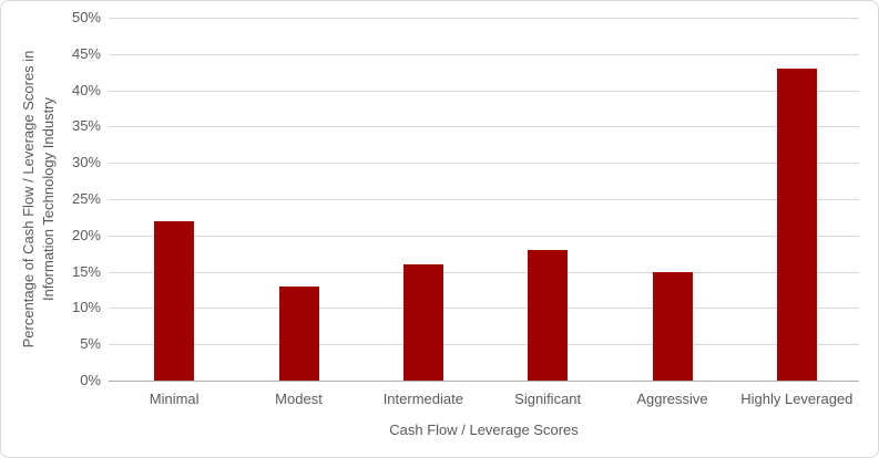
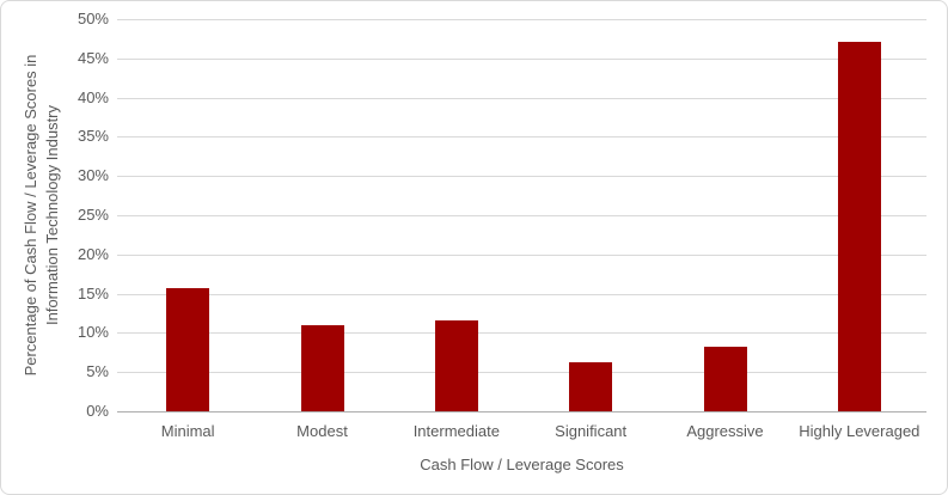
Minimal: 22% -> 16%
Modest: 13% -> 11%
Intermediate: 16% -> 12%
Significant: 18% -> 6%
Aggressive: 15% -> 8%
Highly Leveraged: 43% -> 47%
